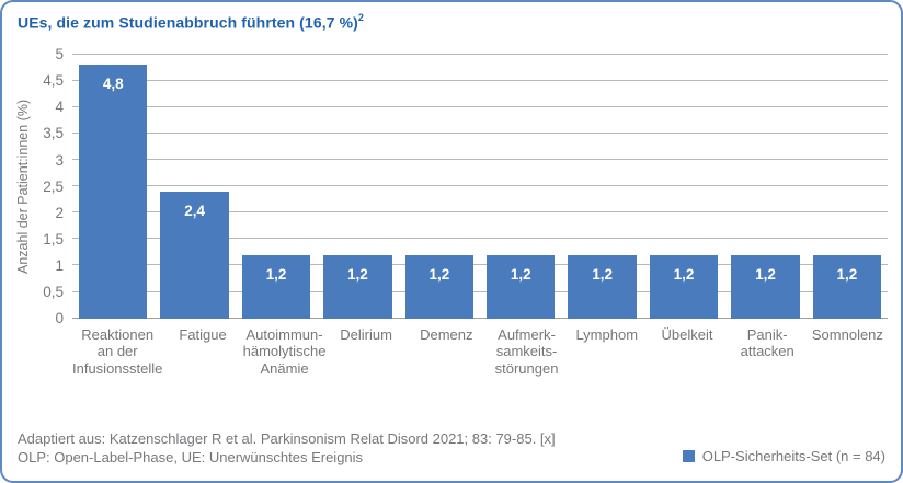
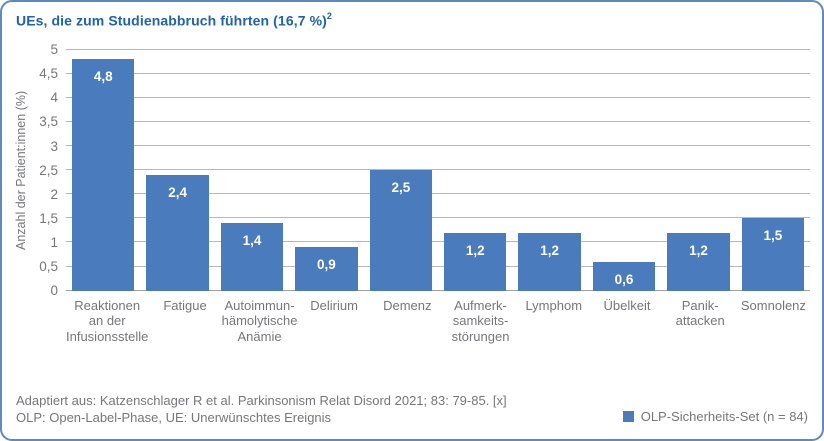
Autoimmun-hämolytische Anämie: 1,2 -> 1,4
Delirium: 1,2 -> 0,9
Demenz: 1,2 -> 2,5
Übelkeit: 1,2 -> 0,6
Somnolenz: 1,2 -> 1,5
